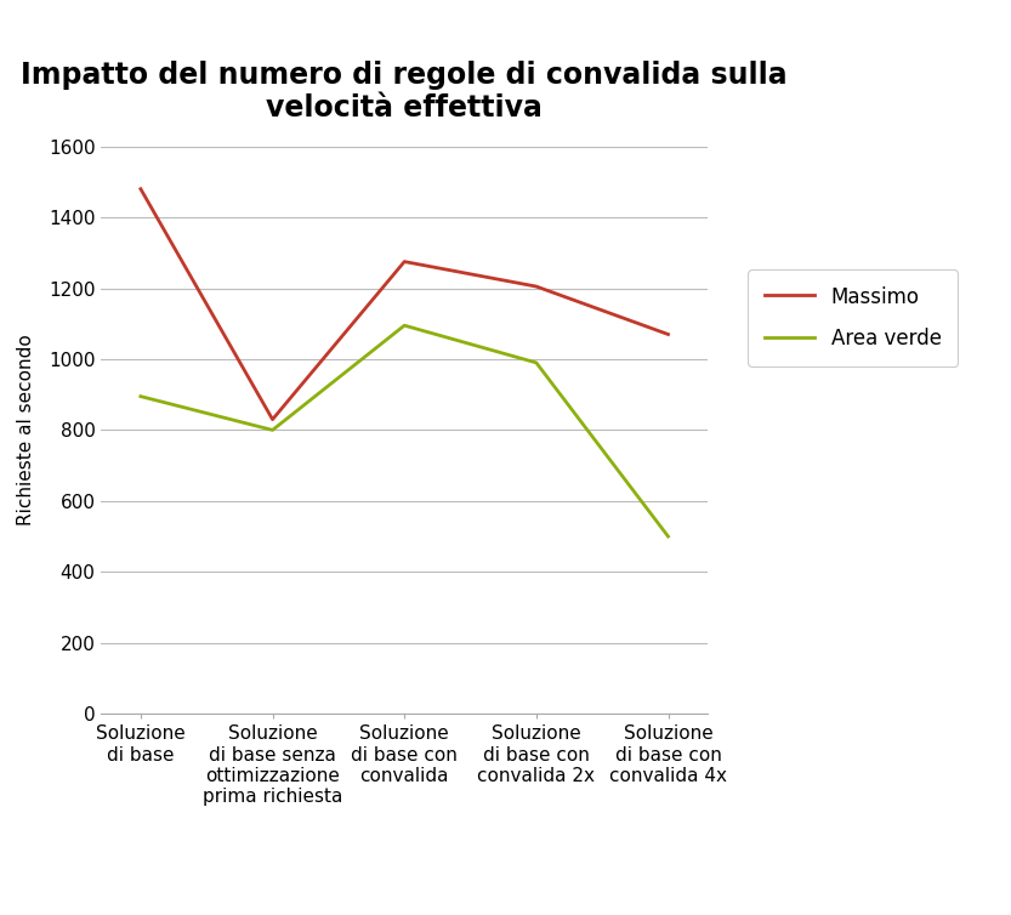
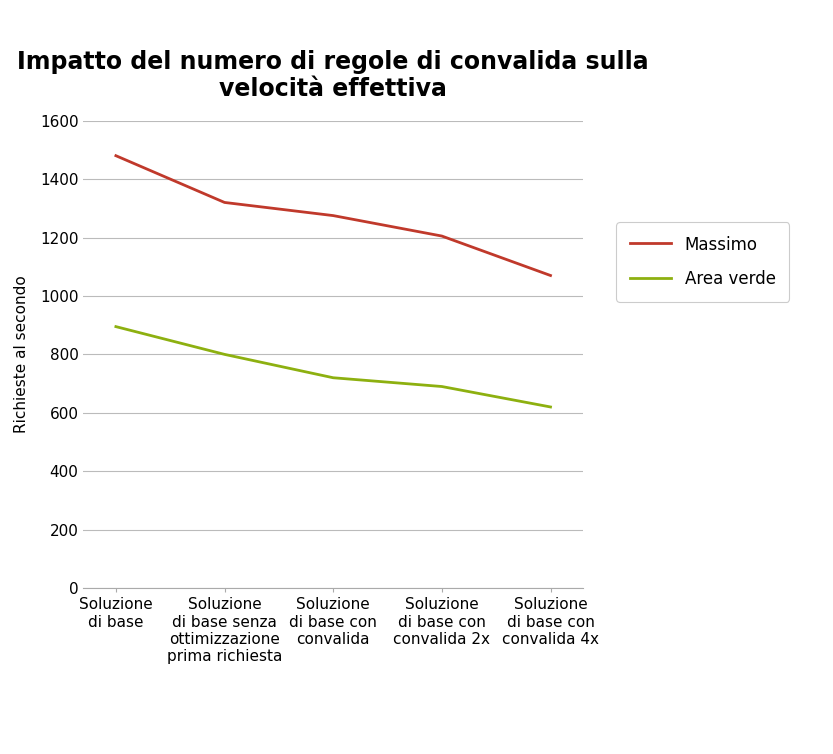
Massimo/Soluzione di base senza ottimizzazione prima richiesta: 830 -> 1320
Area verde/Soluzione di base con convalida: 1095 -> 720
Area verde/Soluzione di base con convalida 2x: 990 -> 690
Area verde/Soluzione di base con convalida 4x: 500 -> 620
